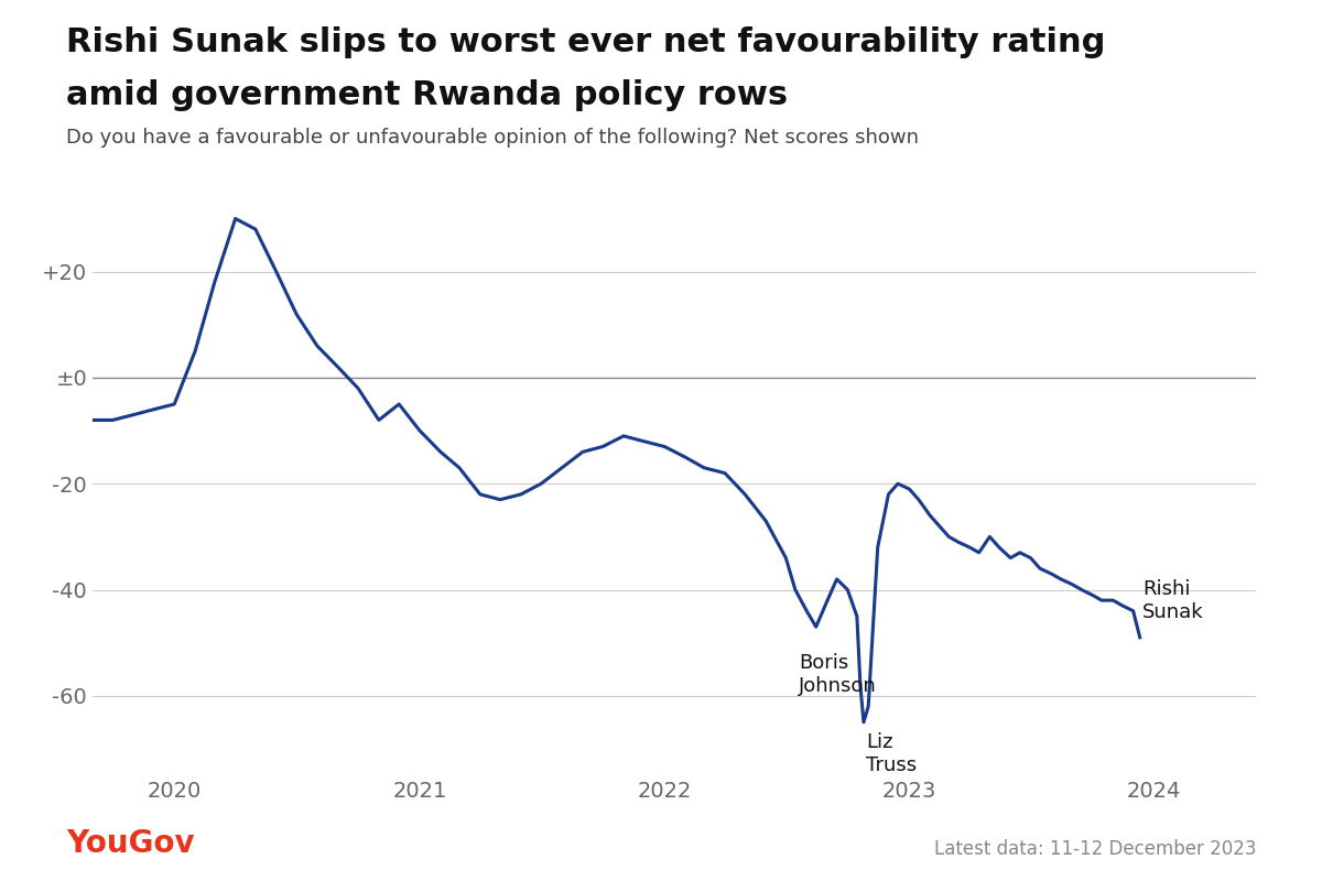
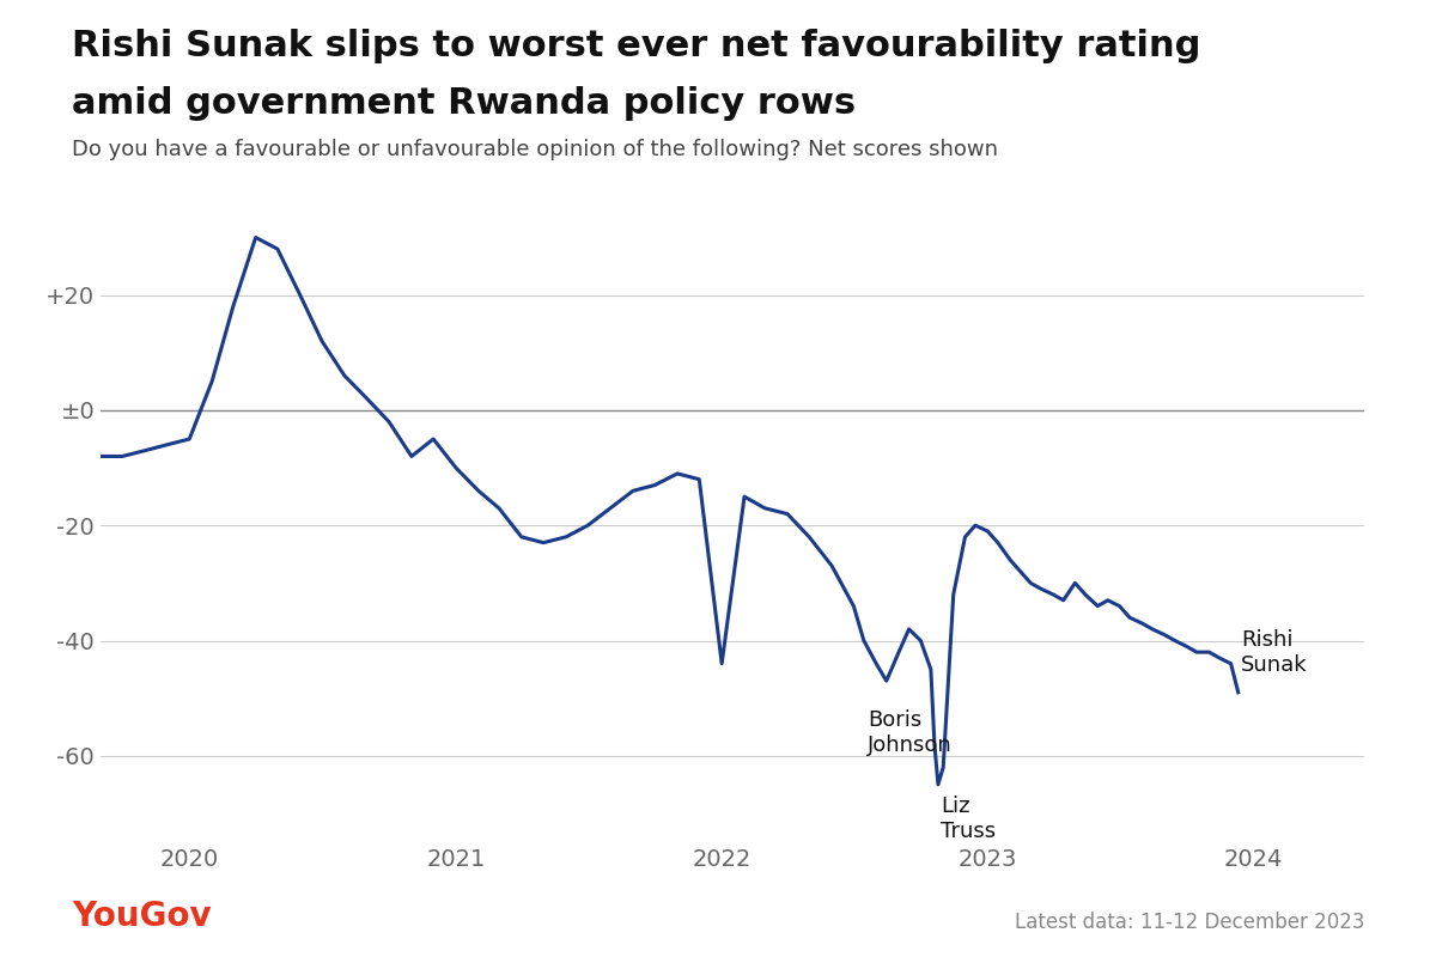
2022: -13 -> -44
